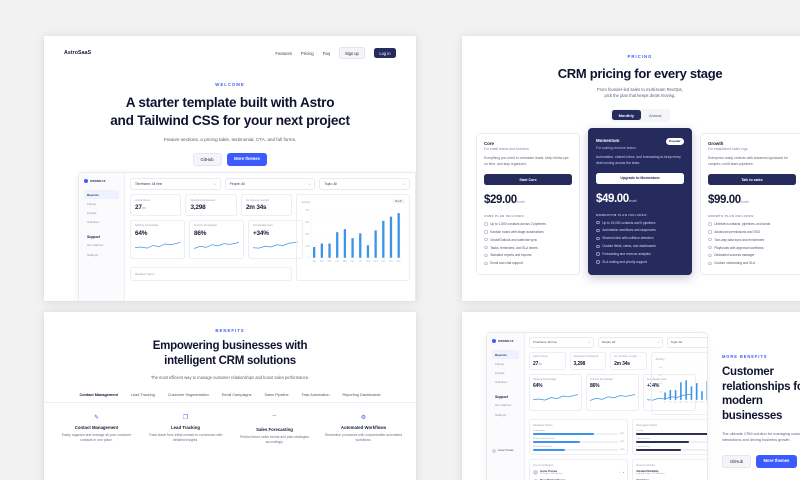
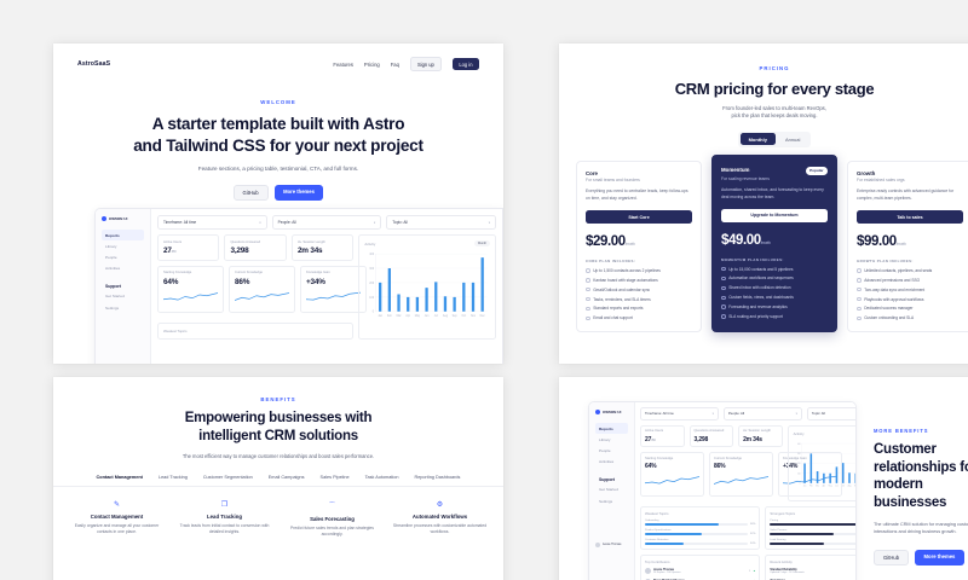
Jan: 100 -> 200
Feb: 100 -> 300
Apr: 200 -> 100
May: 200 -> 100
Sep: 200 -> 100
Oct: 300 -> 200
Nov: 300 -> 200
